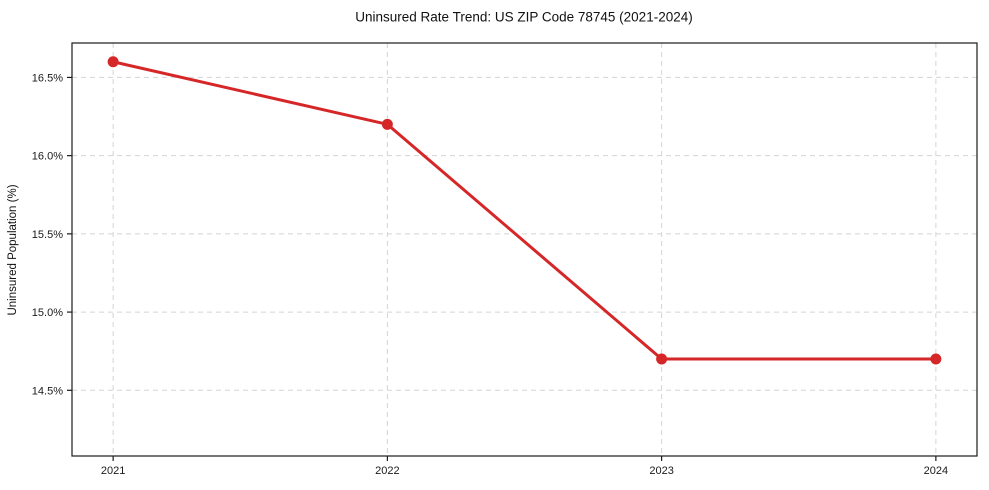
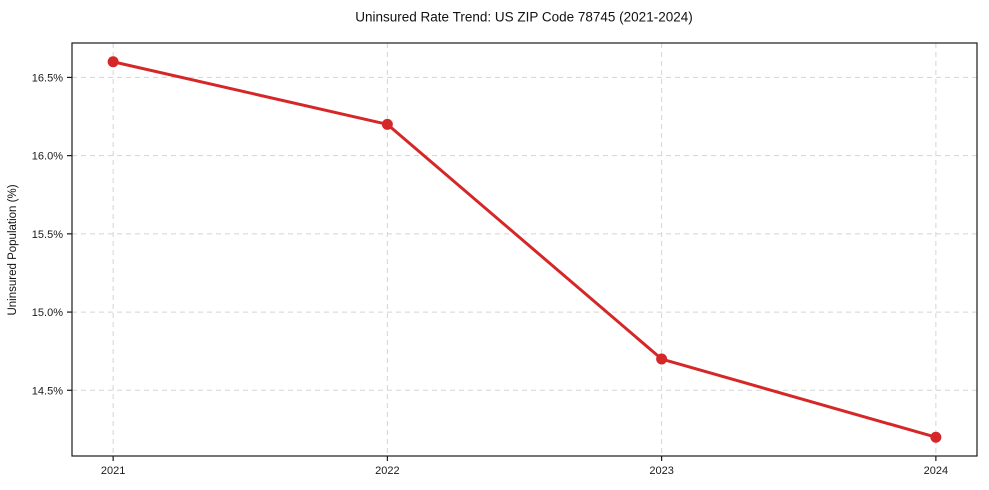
2024: 14.7% -> 14.2%
